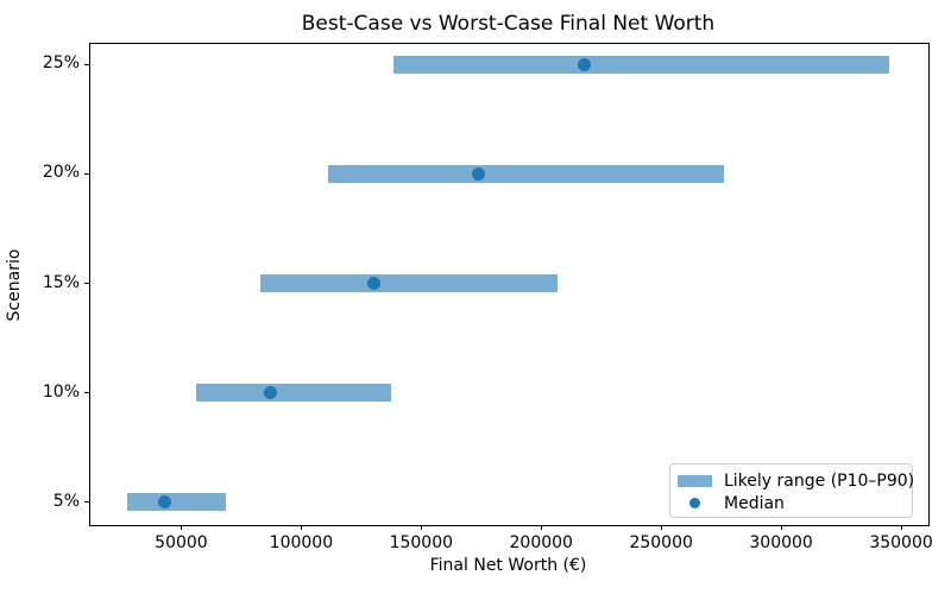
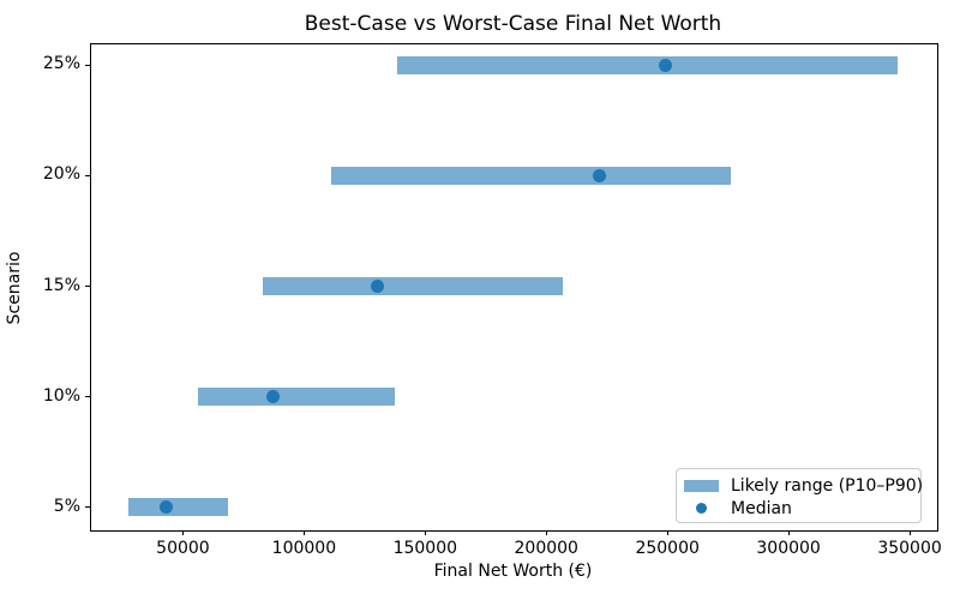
Median/20%: 174000 -> 222000
Median/25%: 218000 -> 249000
